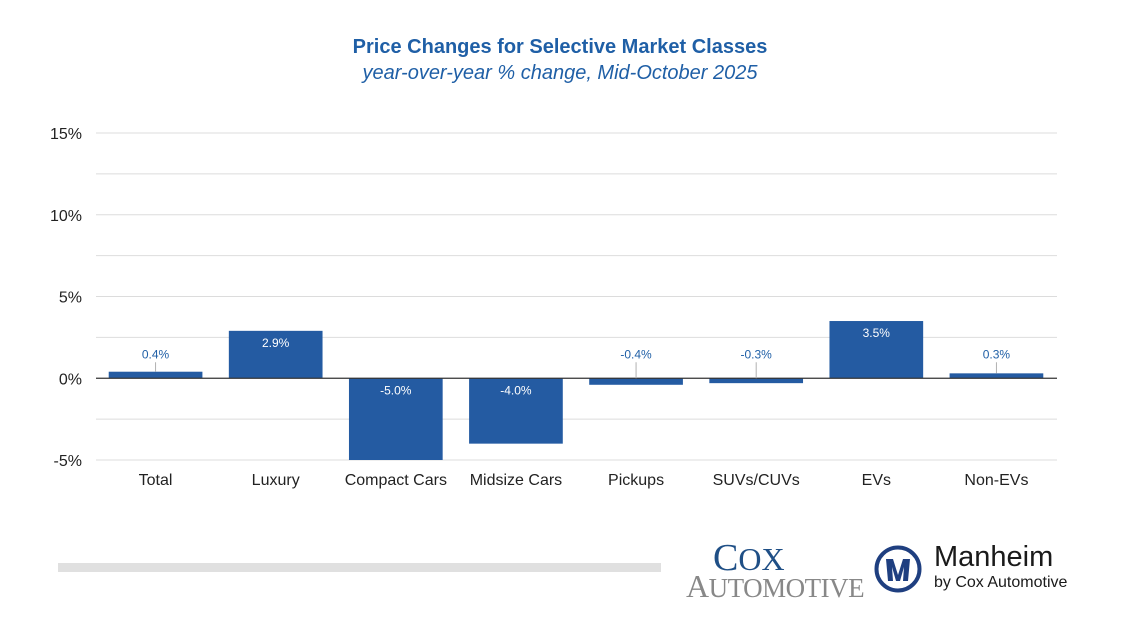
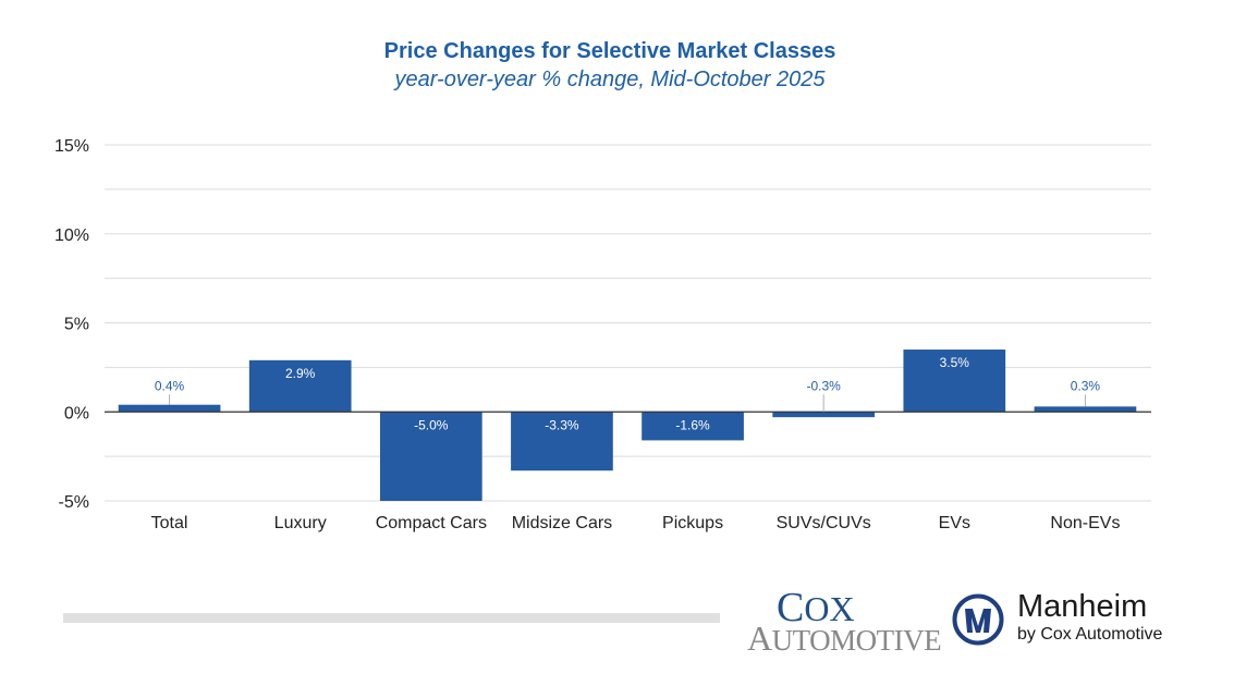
Midsize Cars: -4.0% -> -3.3%
Pickups: -0.4% -> -1.6%
